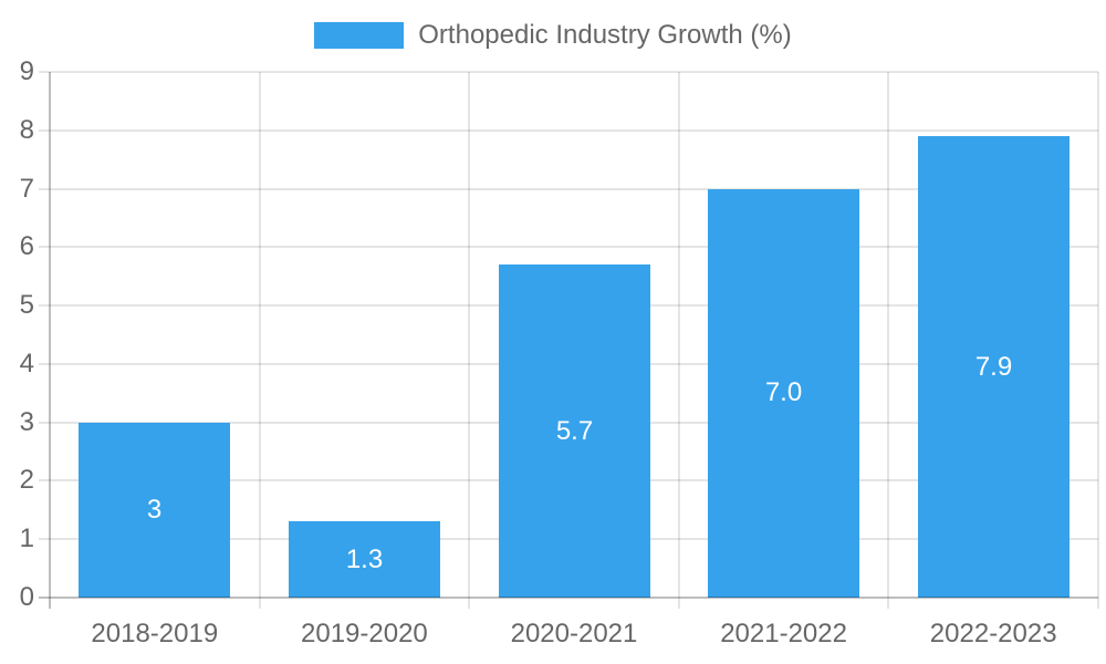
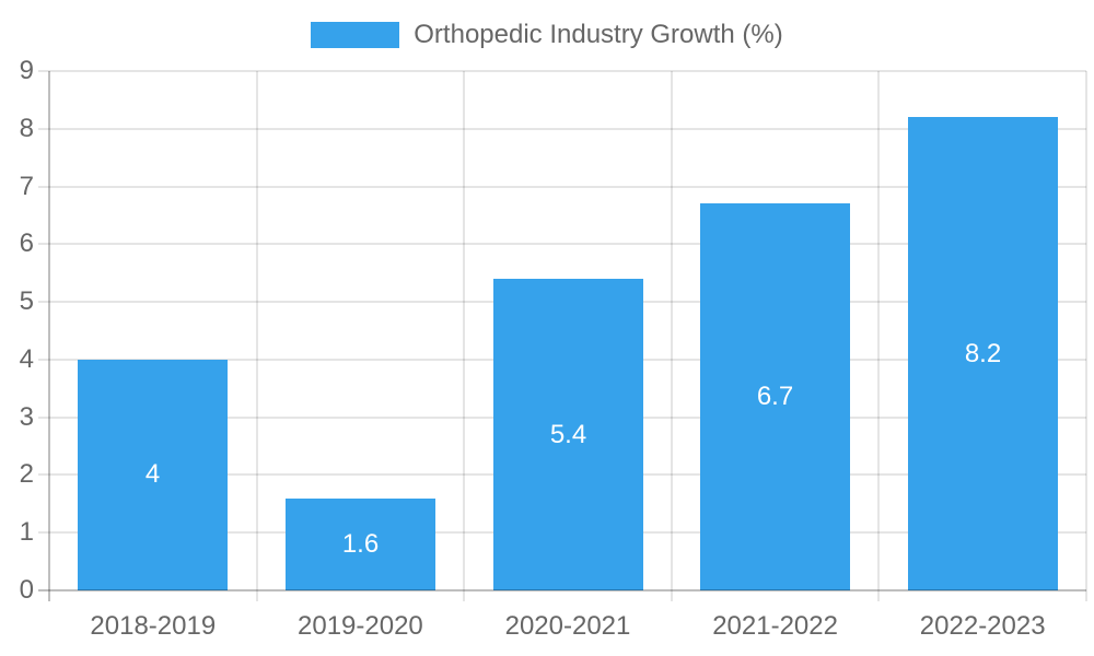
2018-2019: 3 -> 4
2019-2020: 1.3 -> 1.6
2020-2021: 5.7 -> 5.4
2021-2022: 7.0 -> 6.7
2022-2023: 7.9 -> 8.2
